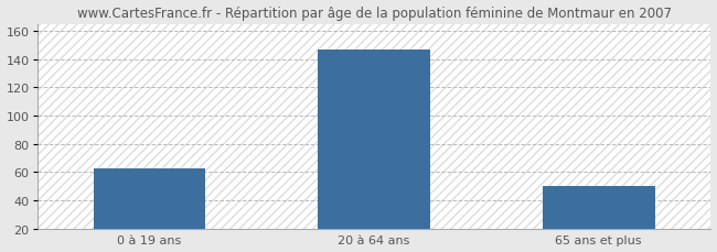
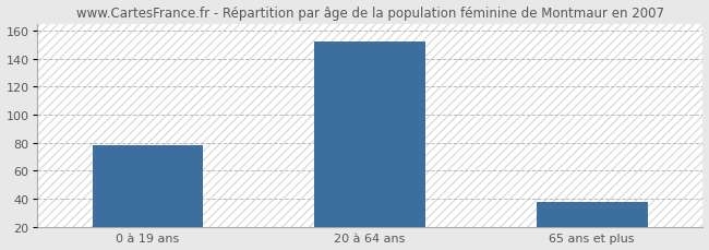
0 à 19 ans: 63 -> 78
20 à 64 ans: 147 -> 152
65 ans et plus: 50 -> 38
